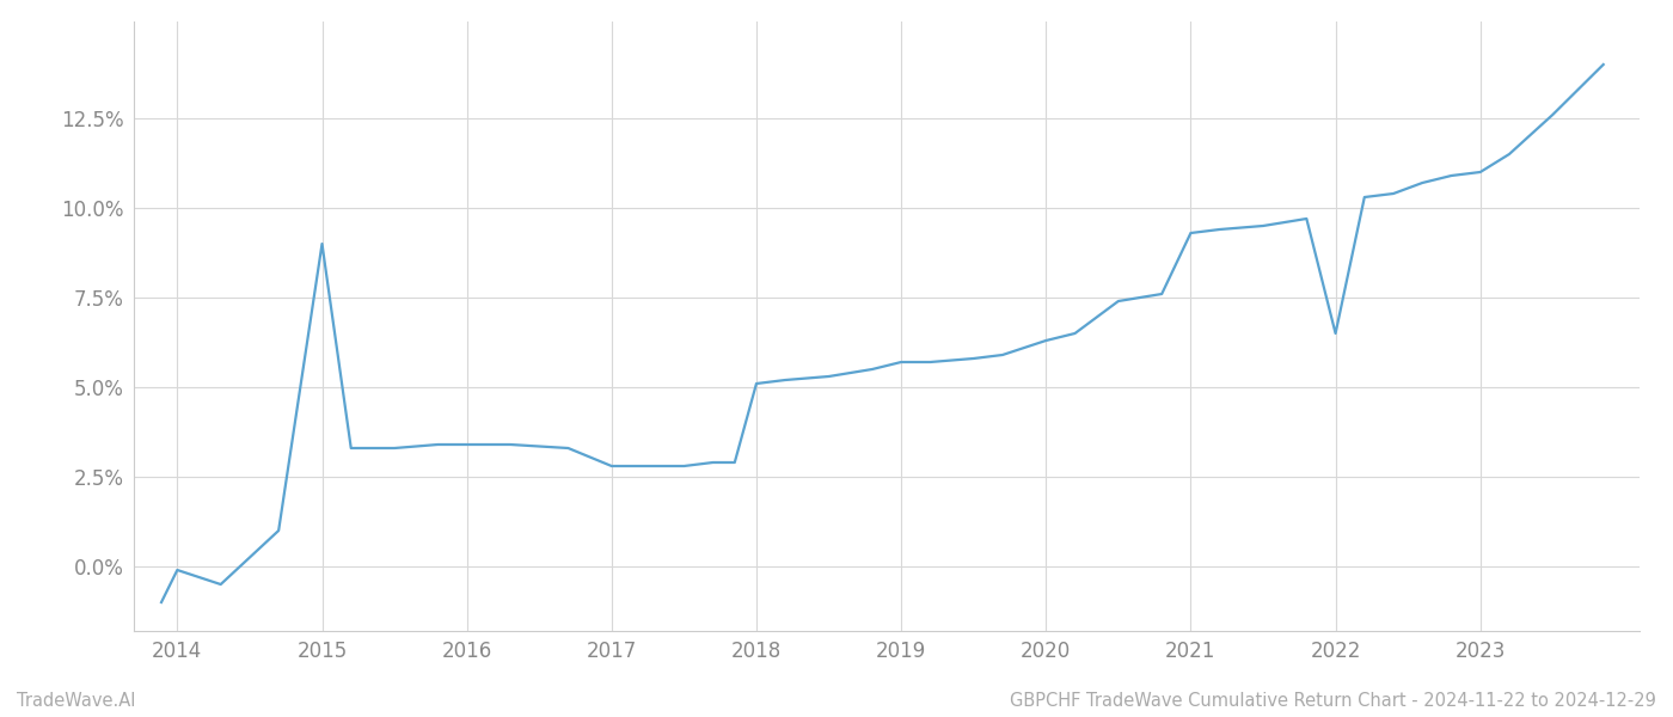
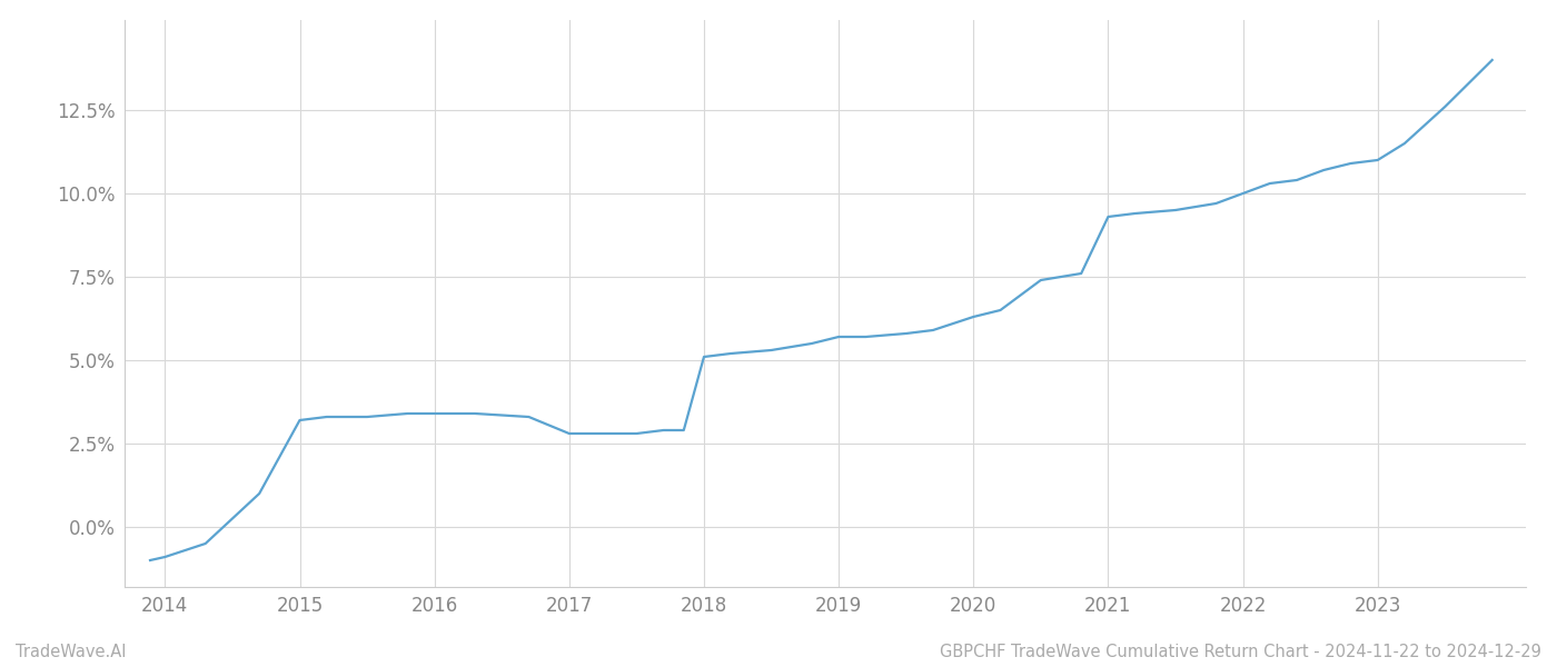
2014: -0.1% -> -0.9%
2015: 9.0% -> 3.2%
2022: 6.5% -> 10.0%
